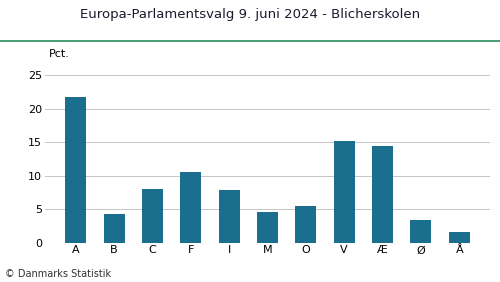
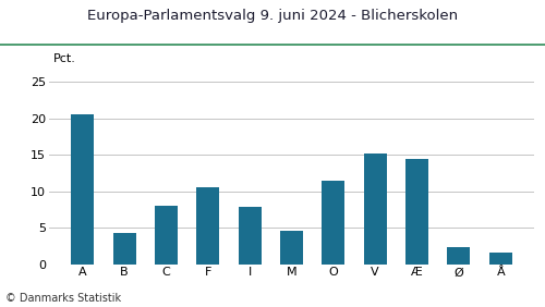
A: 21.8 -> 20.5
O: 5.4 -> 11.5
Ø: 3.4 -> 2.3
